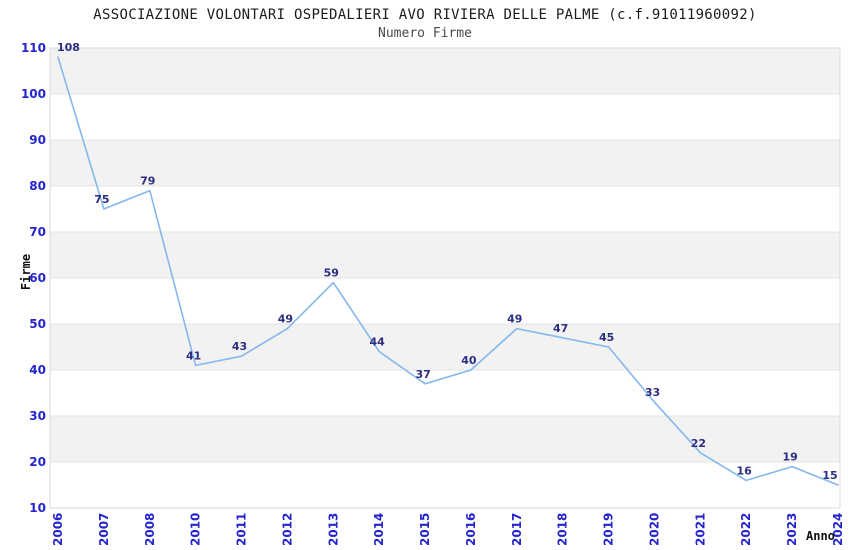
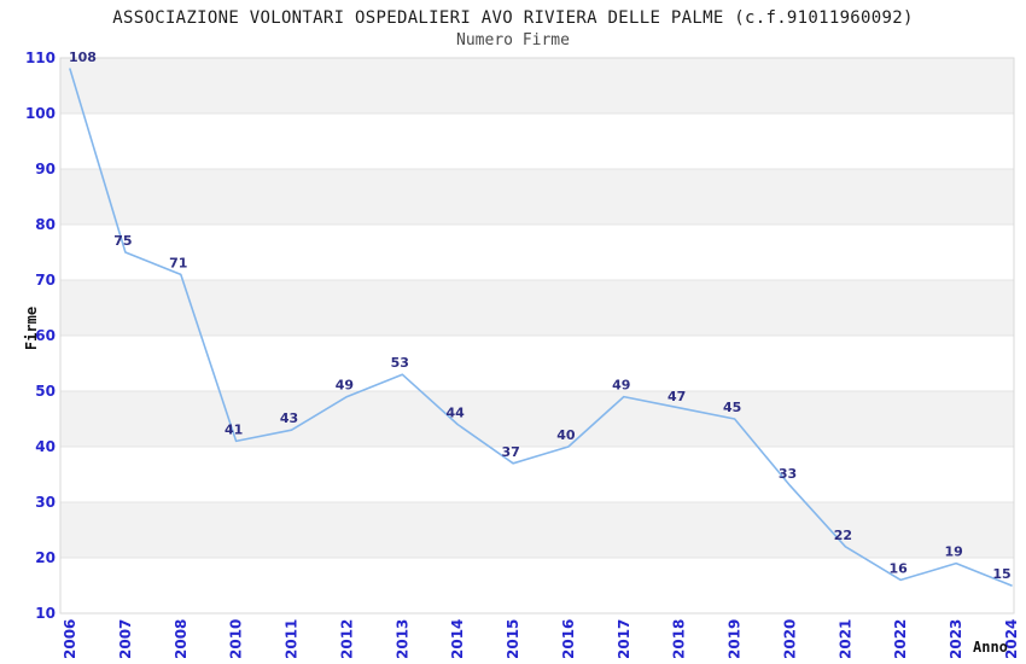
2008: 79 -> 71
2013: 59 -> 53
